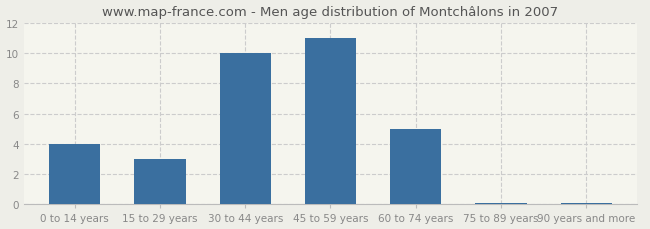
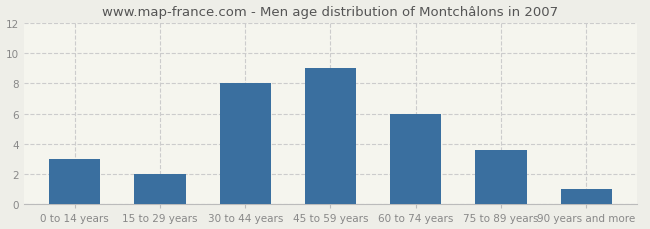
0 to 14 years: 4.0 -> 3.0
15 to 29 years: 3.0 -> 2.0
30 to 44 years: 10.0 -> 8.0
45 to 59 years: 11.0 -> 9.0
60 to 74 years: 5.0 -> 6.0
75 to 89 years: 0.1 -> 3.6
90 years and more: 0.1 -> 1.0
